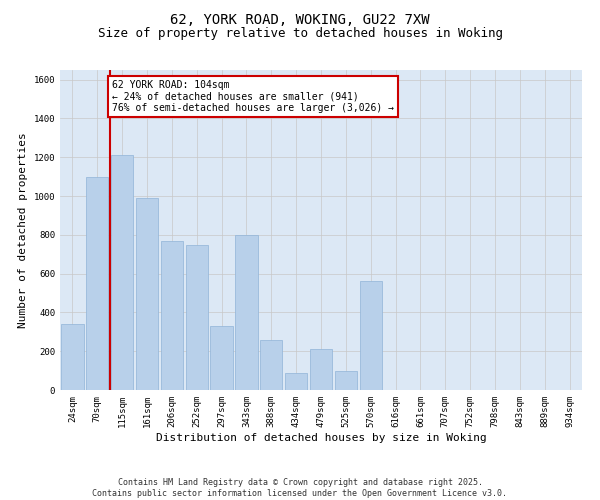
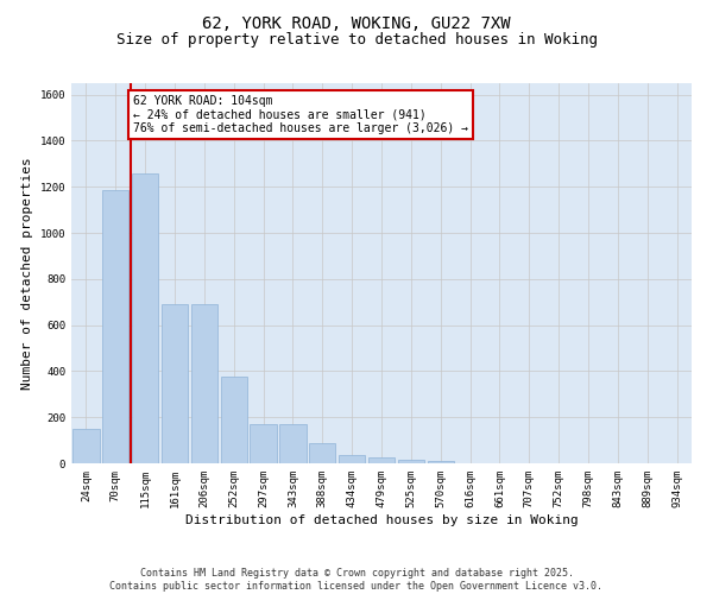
24sqm: 340 -> 150
70sqm: 1100 -> 1180
115sqm: 1210 -> 1260
161sqm: 990 -> 690
206sqm: 770 -> 690
252sqm: 750 -> 380
297sqm: 330 -> 170
343sqm: 800 -> 170
388sqm: 260 -> 90
434sqm: 90 -> 40
479sqm: 210 -> 30
525sqm: 100 -> 20
570sqm: 560 -> 10
